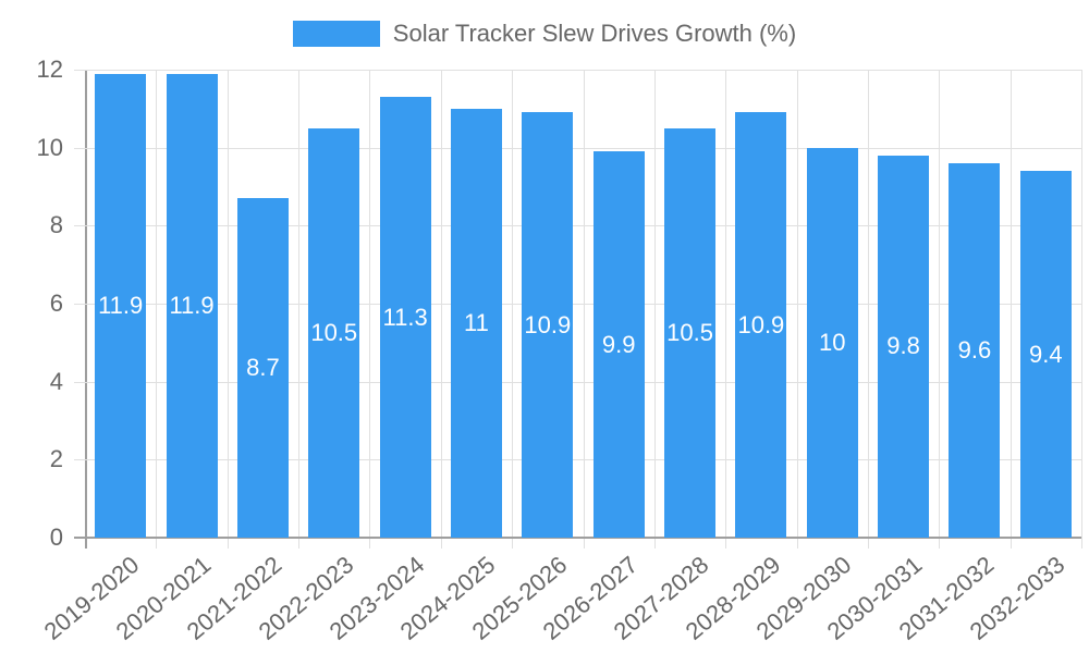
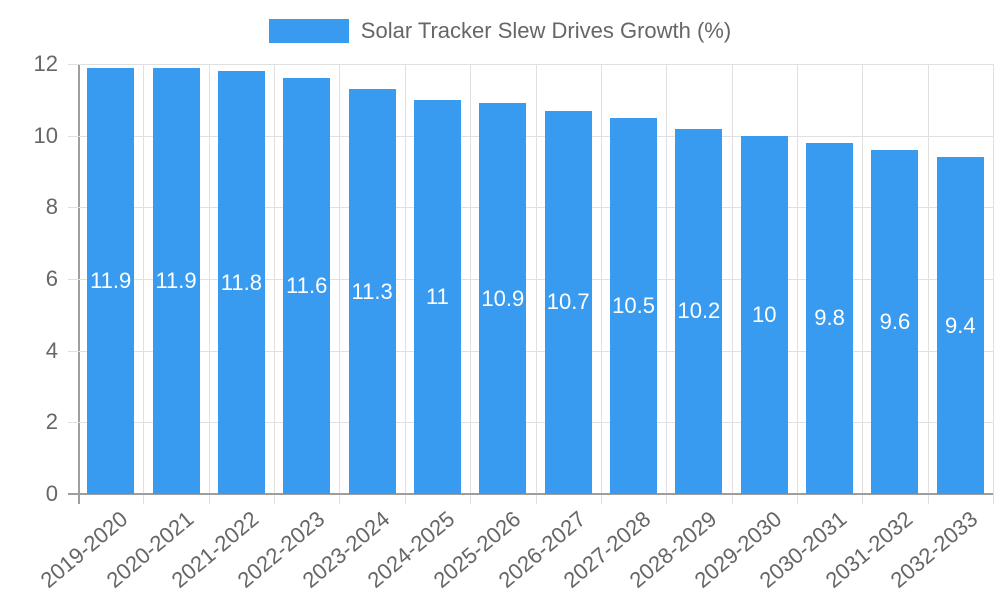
2021-2022: 8.7 -> 11.8
2022-2023: 10.5 -> 11.6
2026-2027: 9.9 -> 10.7
2028-2029: 10.9 -> 10.2
